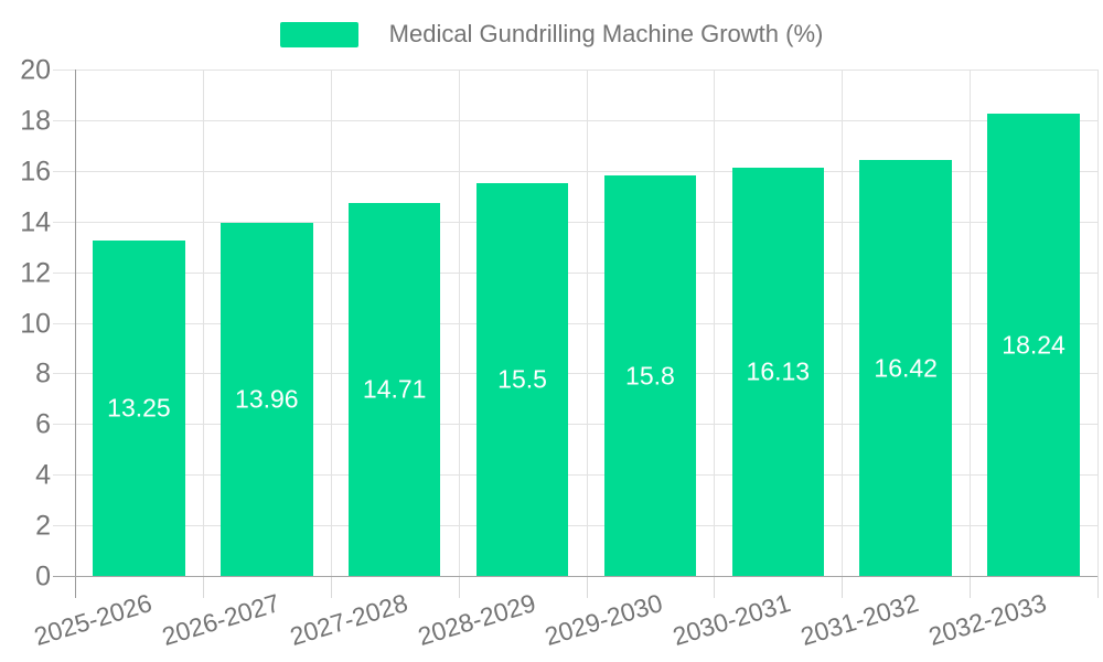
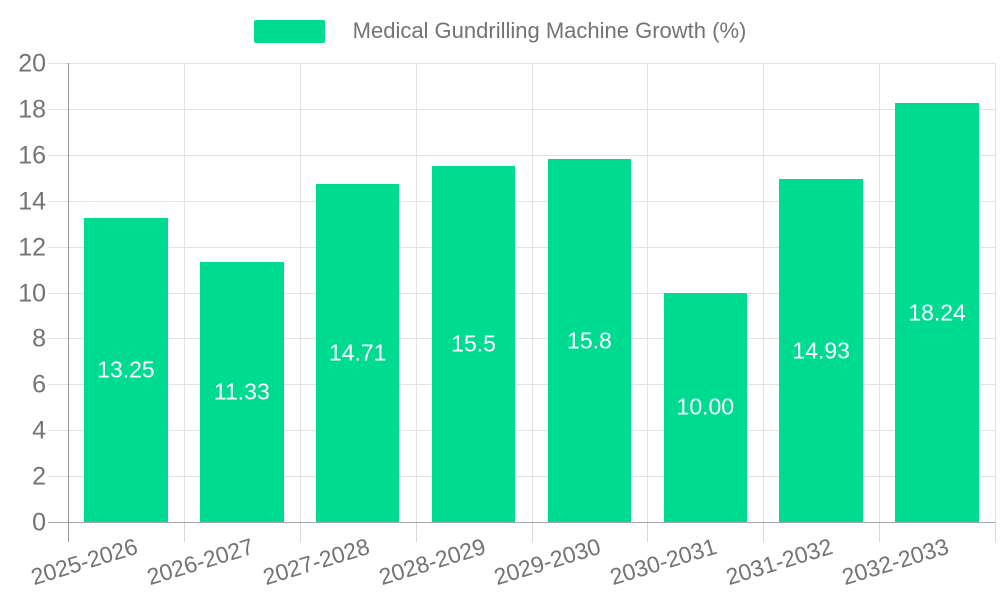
2026-2027: 13.96 -> 11.33
2030-2031: 16.13 -> 10.00
2031-2032: 16.42 -> 14.93
